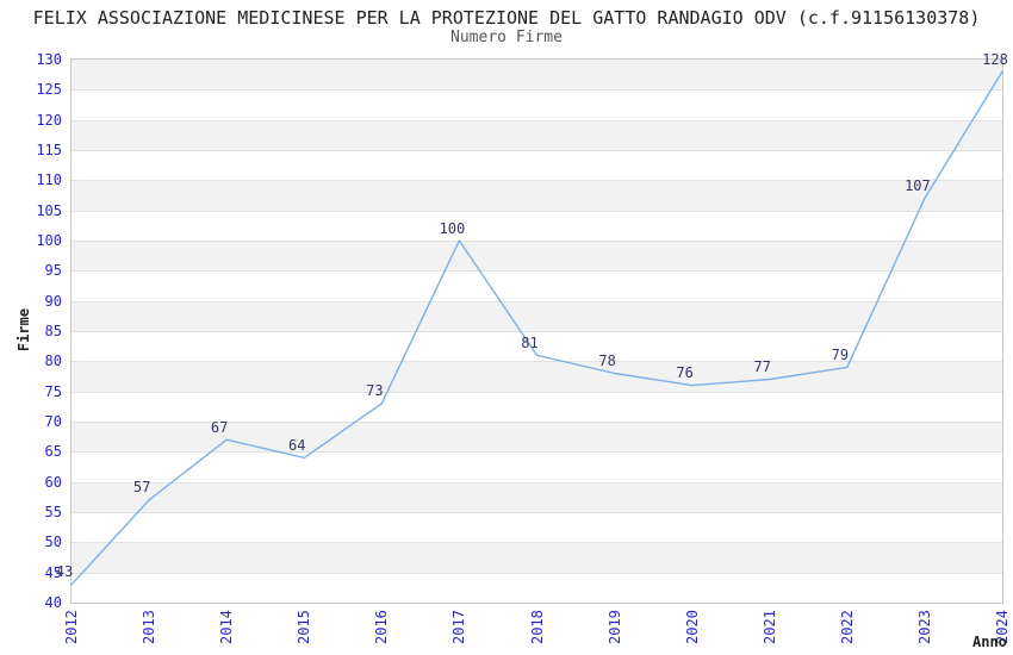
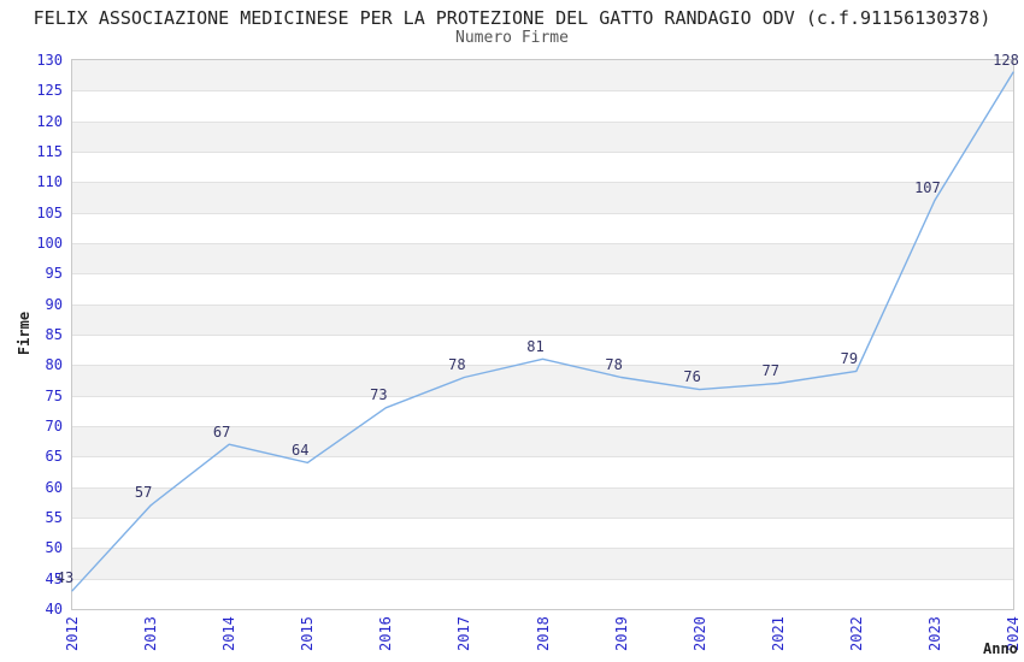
2017: 100 -> 78
